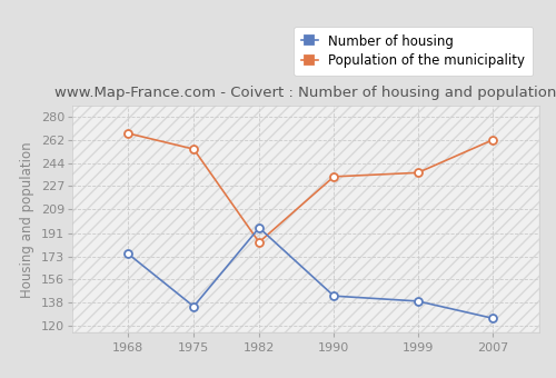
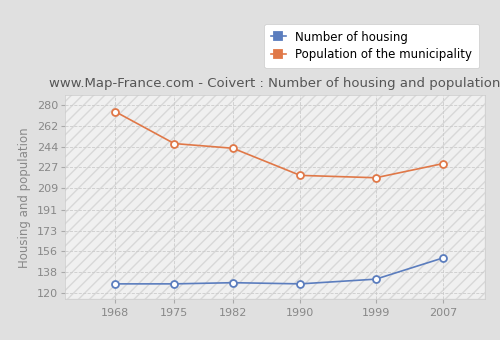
Number of housing/1968: 175 -> 128
Population of the municipality/1968: 267 -> 274
Number of housing/1975: 135 -> 128
Population of the municipality/1975: 255 -> 247
Number of housing/1982: 195 -> 129
Population of the municipality/1982: 184 -> 243
Number of housing/1990: 143 -> 128
Population of the municipality/1990: 234 -> 220
Number of housing/1999: 139 -> 132
Population of the municipality/1999: 237 -> 218
Number of housing/2007: 126 -> 150
Population of the municipality/2007: 262 -> 230
